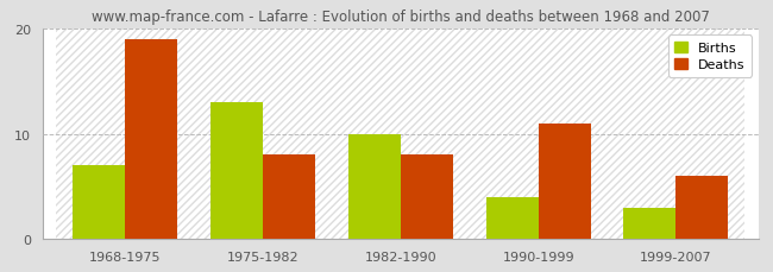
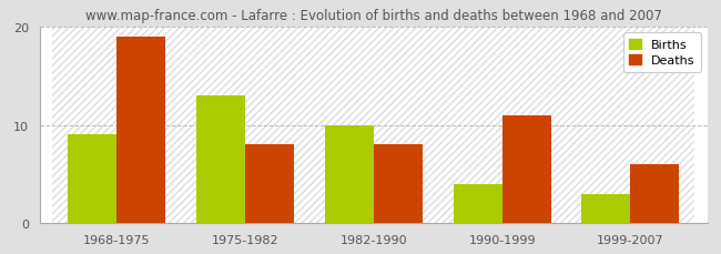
Births/1968-1975: 7 -> 9
